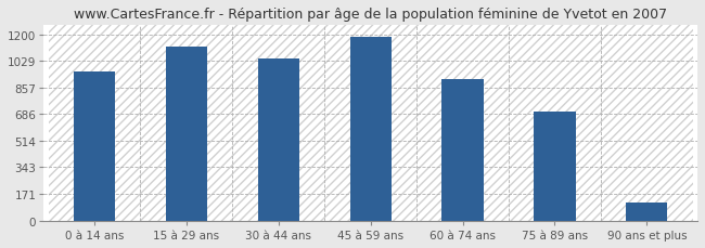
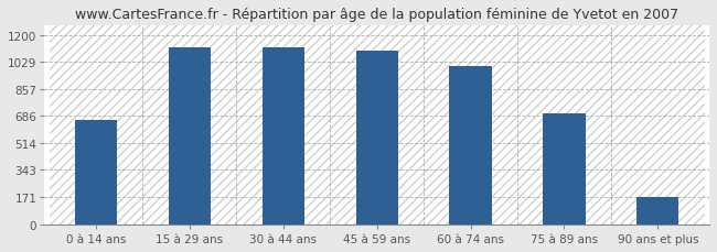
0 à 14 ans: 960 -> 660
30 à 44 ans: 1040 -> 1120
45 à 59 ans: 1180 -> 1100
60 à 74 ans: 910 -> 1000
90 ans et plus: 120 -> 170
